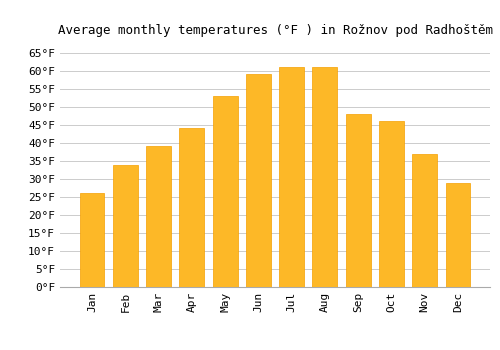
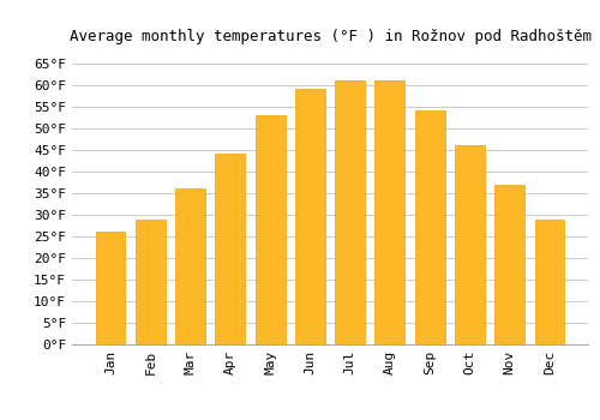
Feb: 34°F -> 29°F
Mar: 39°F -> 36°F
Sep: 48°F -> 54°F
